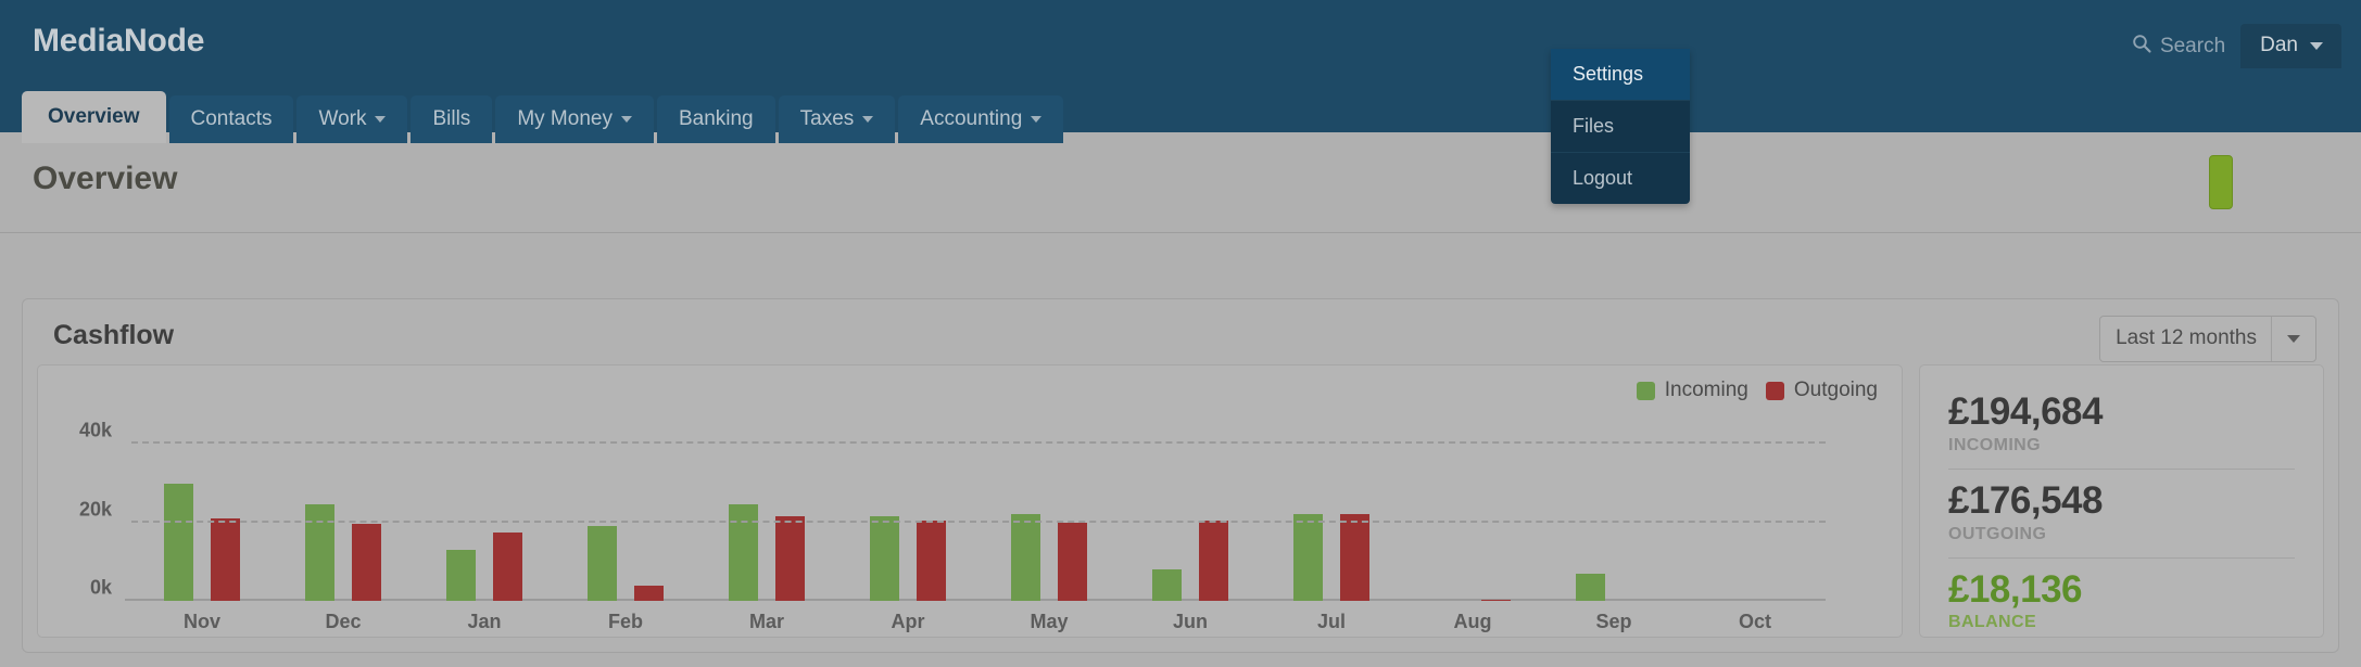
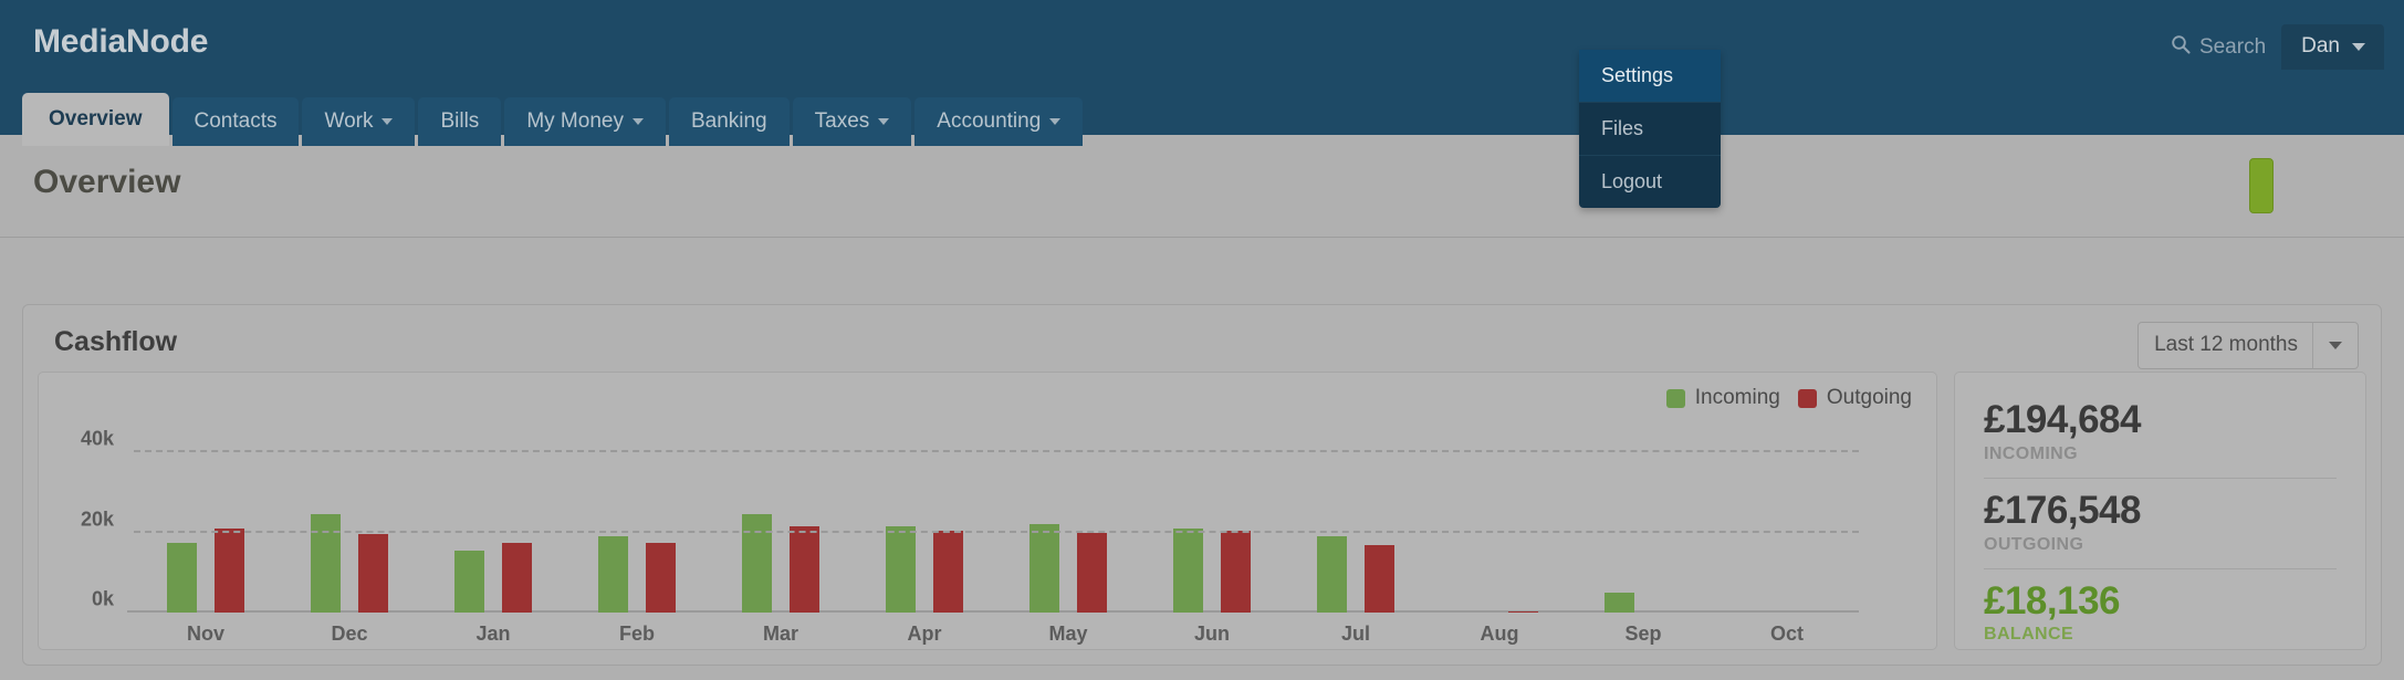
Incoming/Nov: 30k -> 18k
Incoming/Jan: 13k -> 16k
Outgoing/Feb: 4k -> 18k
Incoming/Jun: 8k -> 21k
Incoming/Jul: 22k -> 19k
Outgoing/Jul: 22k -> 17k
Incoming/Sep: 7k -> 5k
